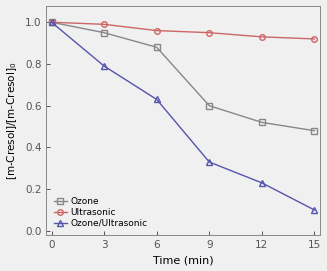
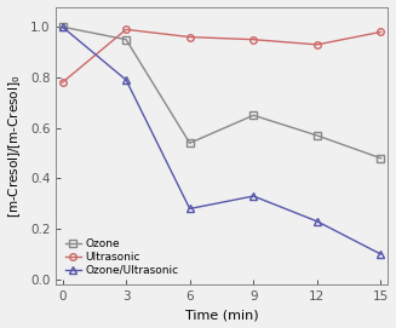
Ultrasonic/0: 1.00 -> 0.78
Ozone/6: 0.88 -> 0.54
Ozone/Ultrasonic/6: 0.63 -> 0.28
Ozone/9: 0.60 -> 0.65
Ozone/12: 0.52 -> 0.57
Ultrasonic/15: 0.92 -> 0.98
